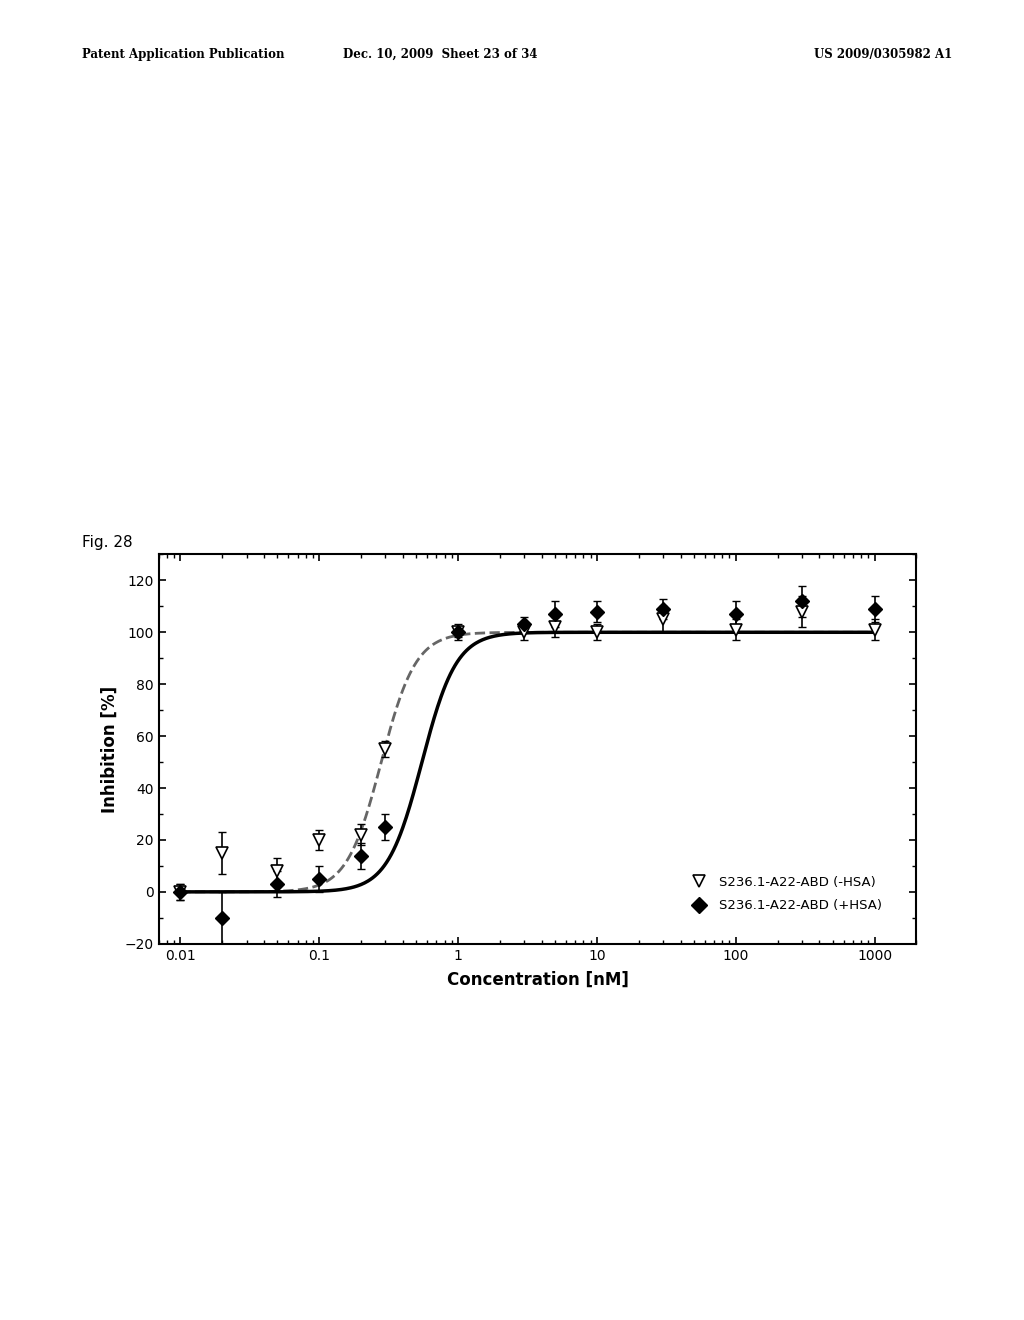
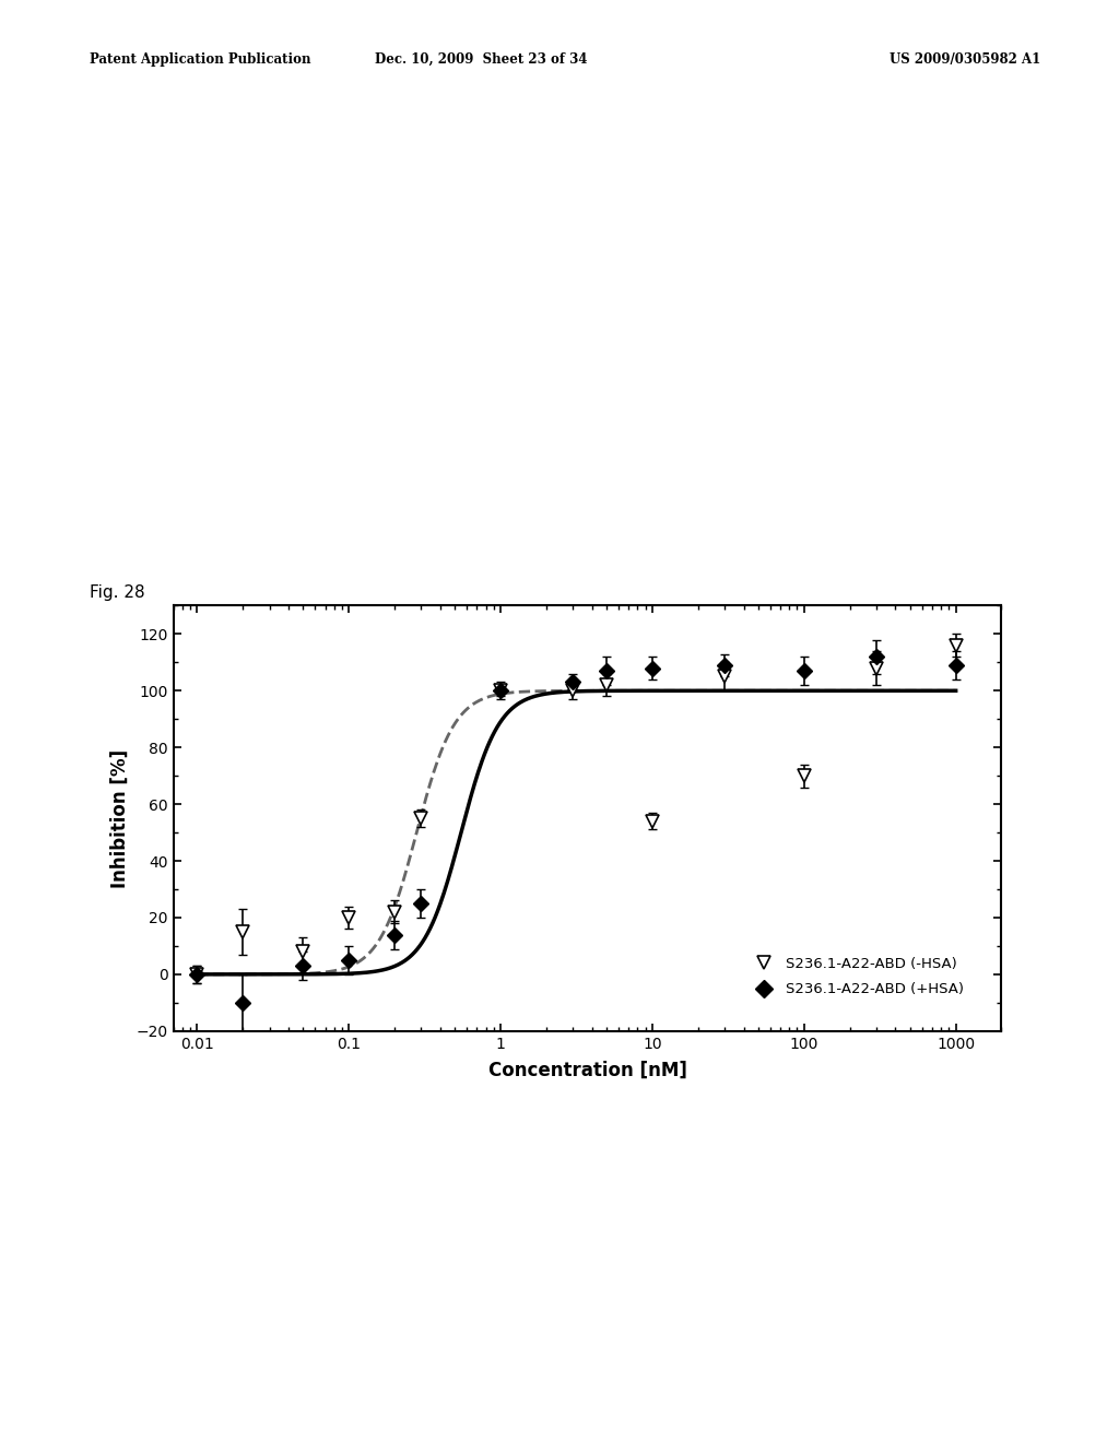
S236.1-A22-ABD (-HSA)/10: 100 -> 54
S236.1-A22-ABD (-HSA)/100: 101 -> 70
S236.1-A22-ABD (-HSA)/1000: 101 -> 116
